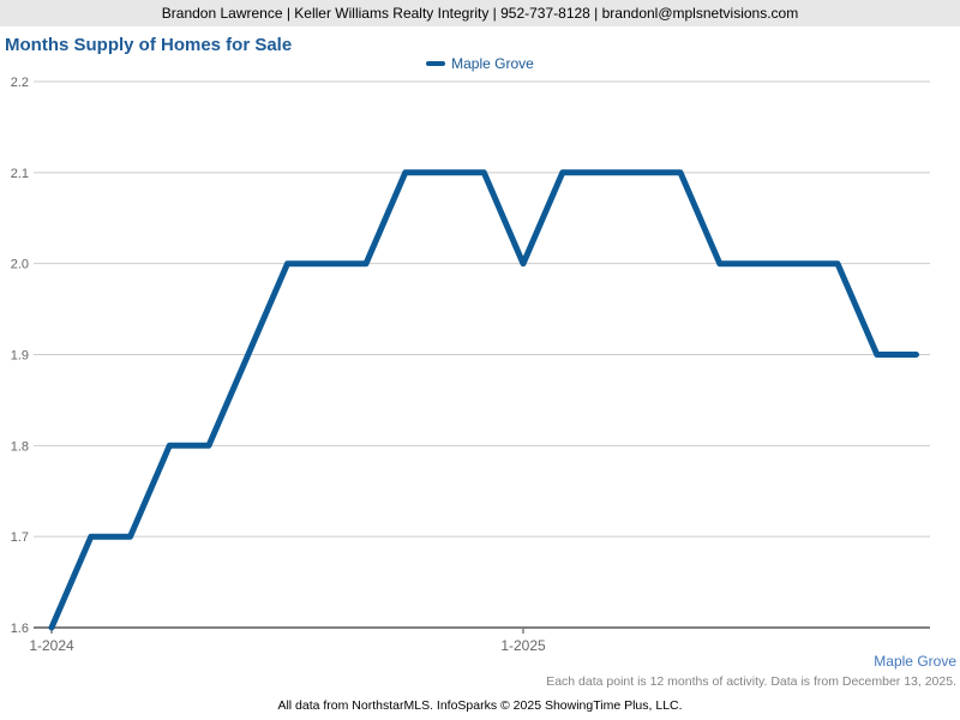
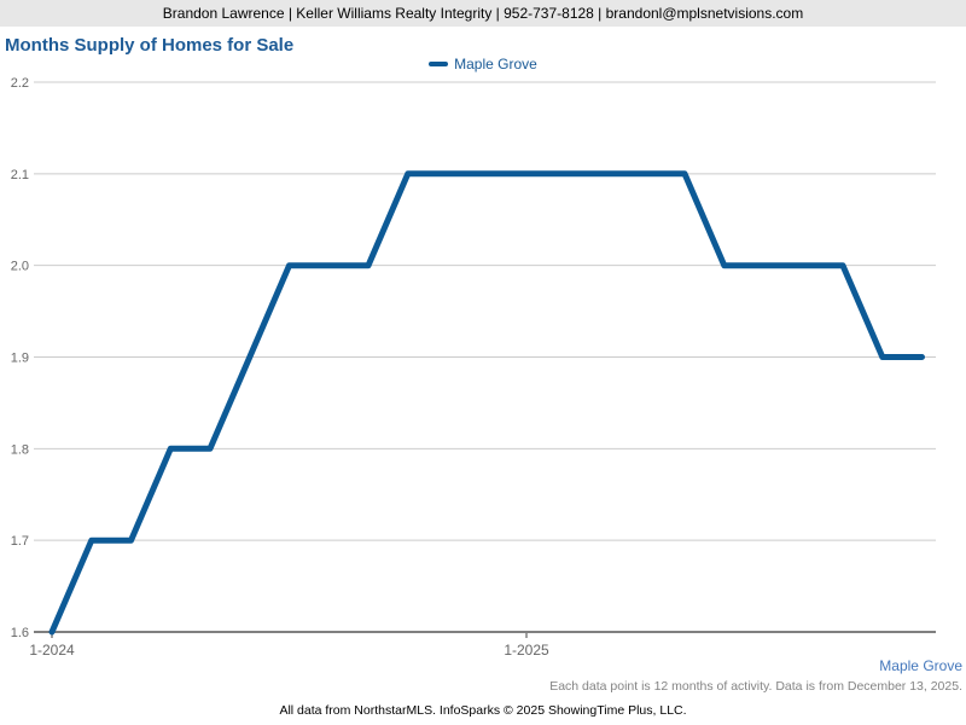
1-2025: 2.0 -> 2.1
